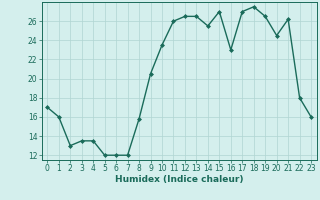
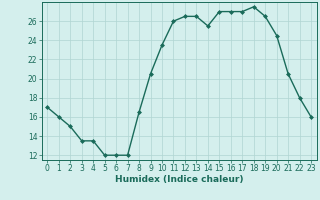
2: 13.0 -> 15.0
8: 15.8 -> 16.5
16: 23.0 -> 27.0
21: 26.2 -> 20.5
